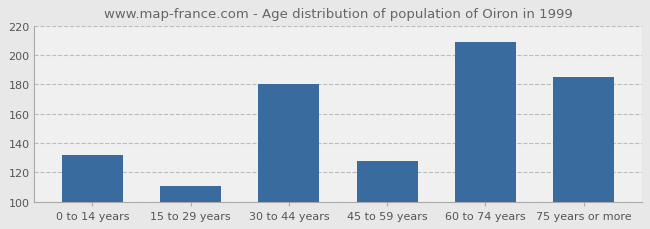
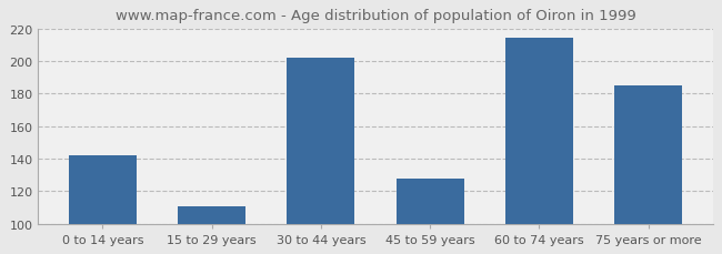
0 to 14 years: 132 -> 142
30 to 44 years: 180 -> 202
60 to 74 years: 209 -> 214
